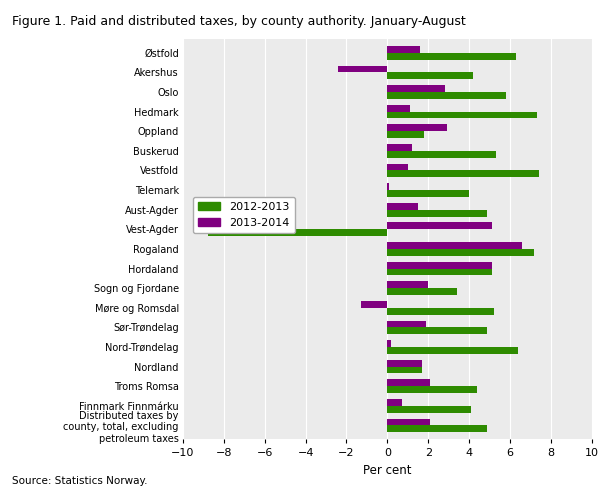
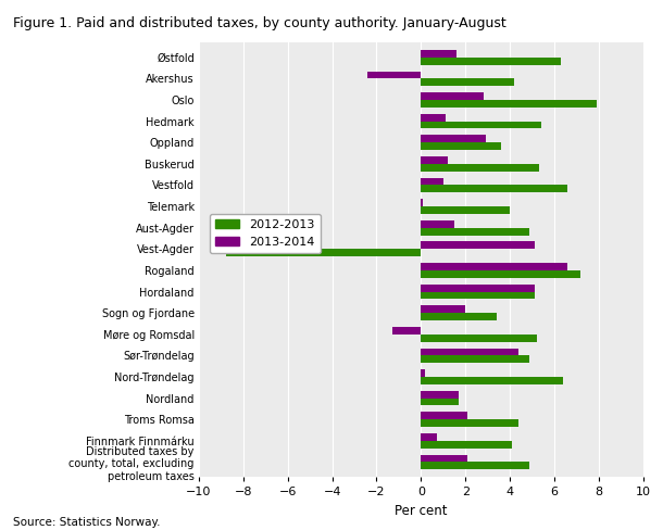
2012-2013/Oslo: 5.8 -> 7.9
2012-2013/Hedmark: 7.3 -> 5.4
2012-2013/Oppland: 1.8 -> 3.6
2012-2013/Vestfold: 7.4 -> 6.6
2013-2014/Sør-Trøndelag: 1.9 -> 4.4
